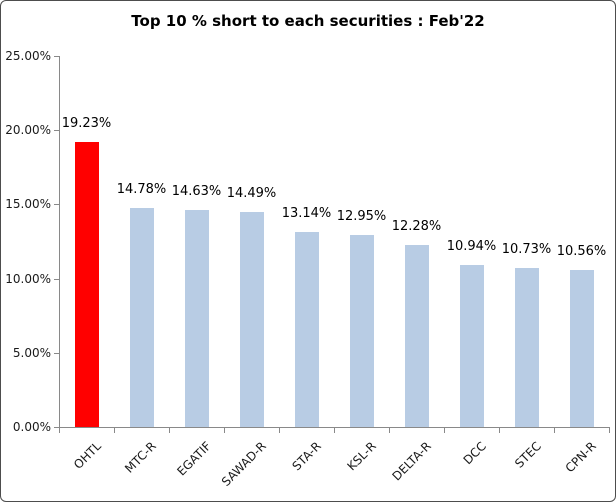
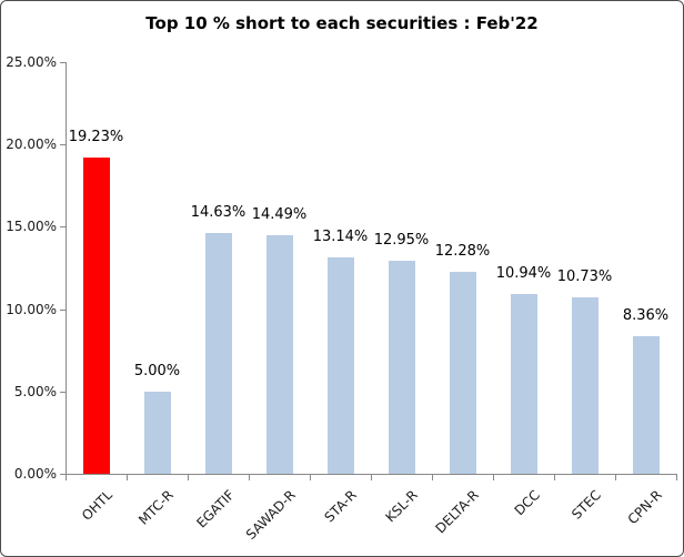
MTC-R: 14.78% -> 5.00%
CPN-R: 10.56% -> 8.36%
